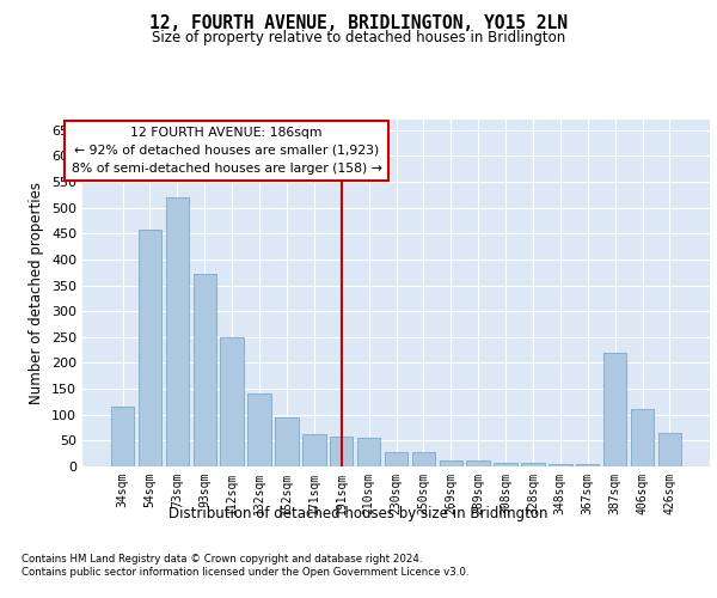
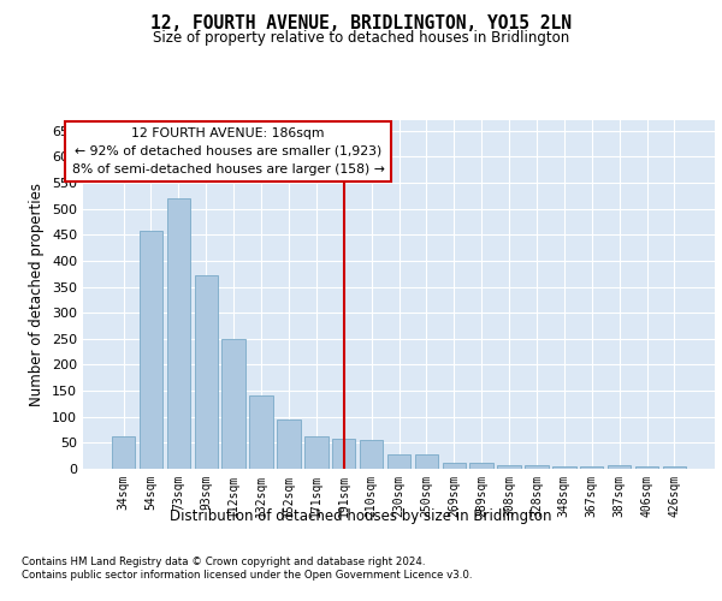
34sqm: 115 -> 62
387sqm: 220 -> 7
406sqm: 110 -> 4
426sqm: 65 -> 4
